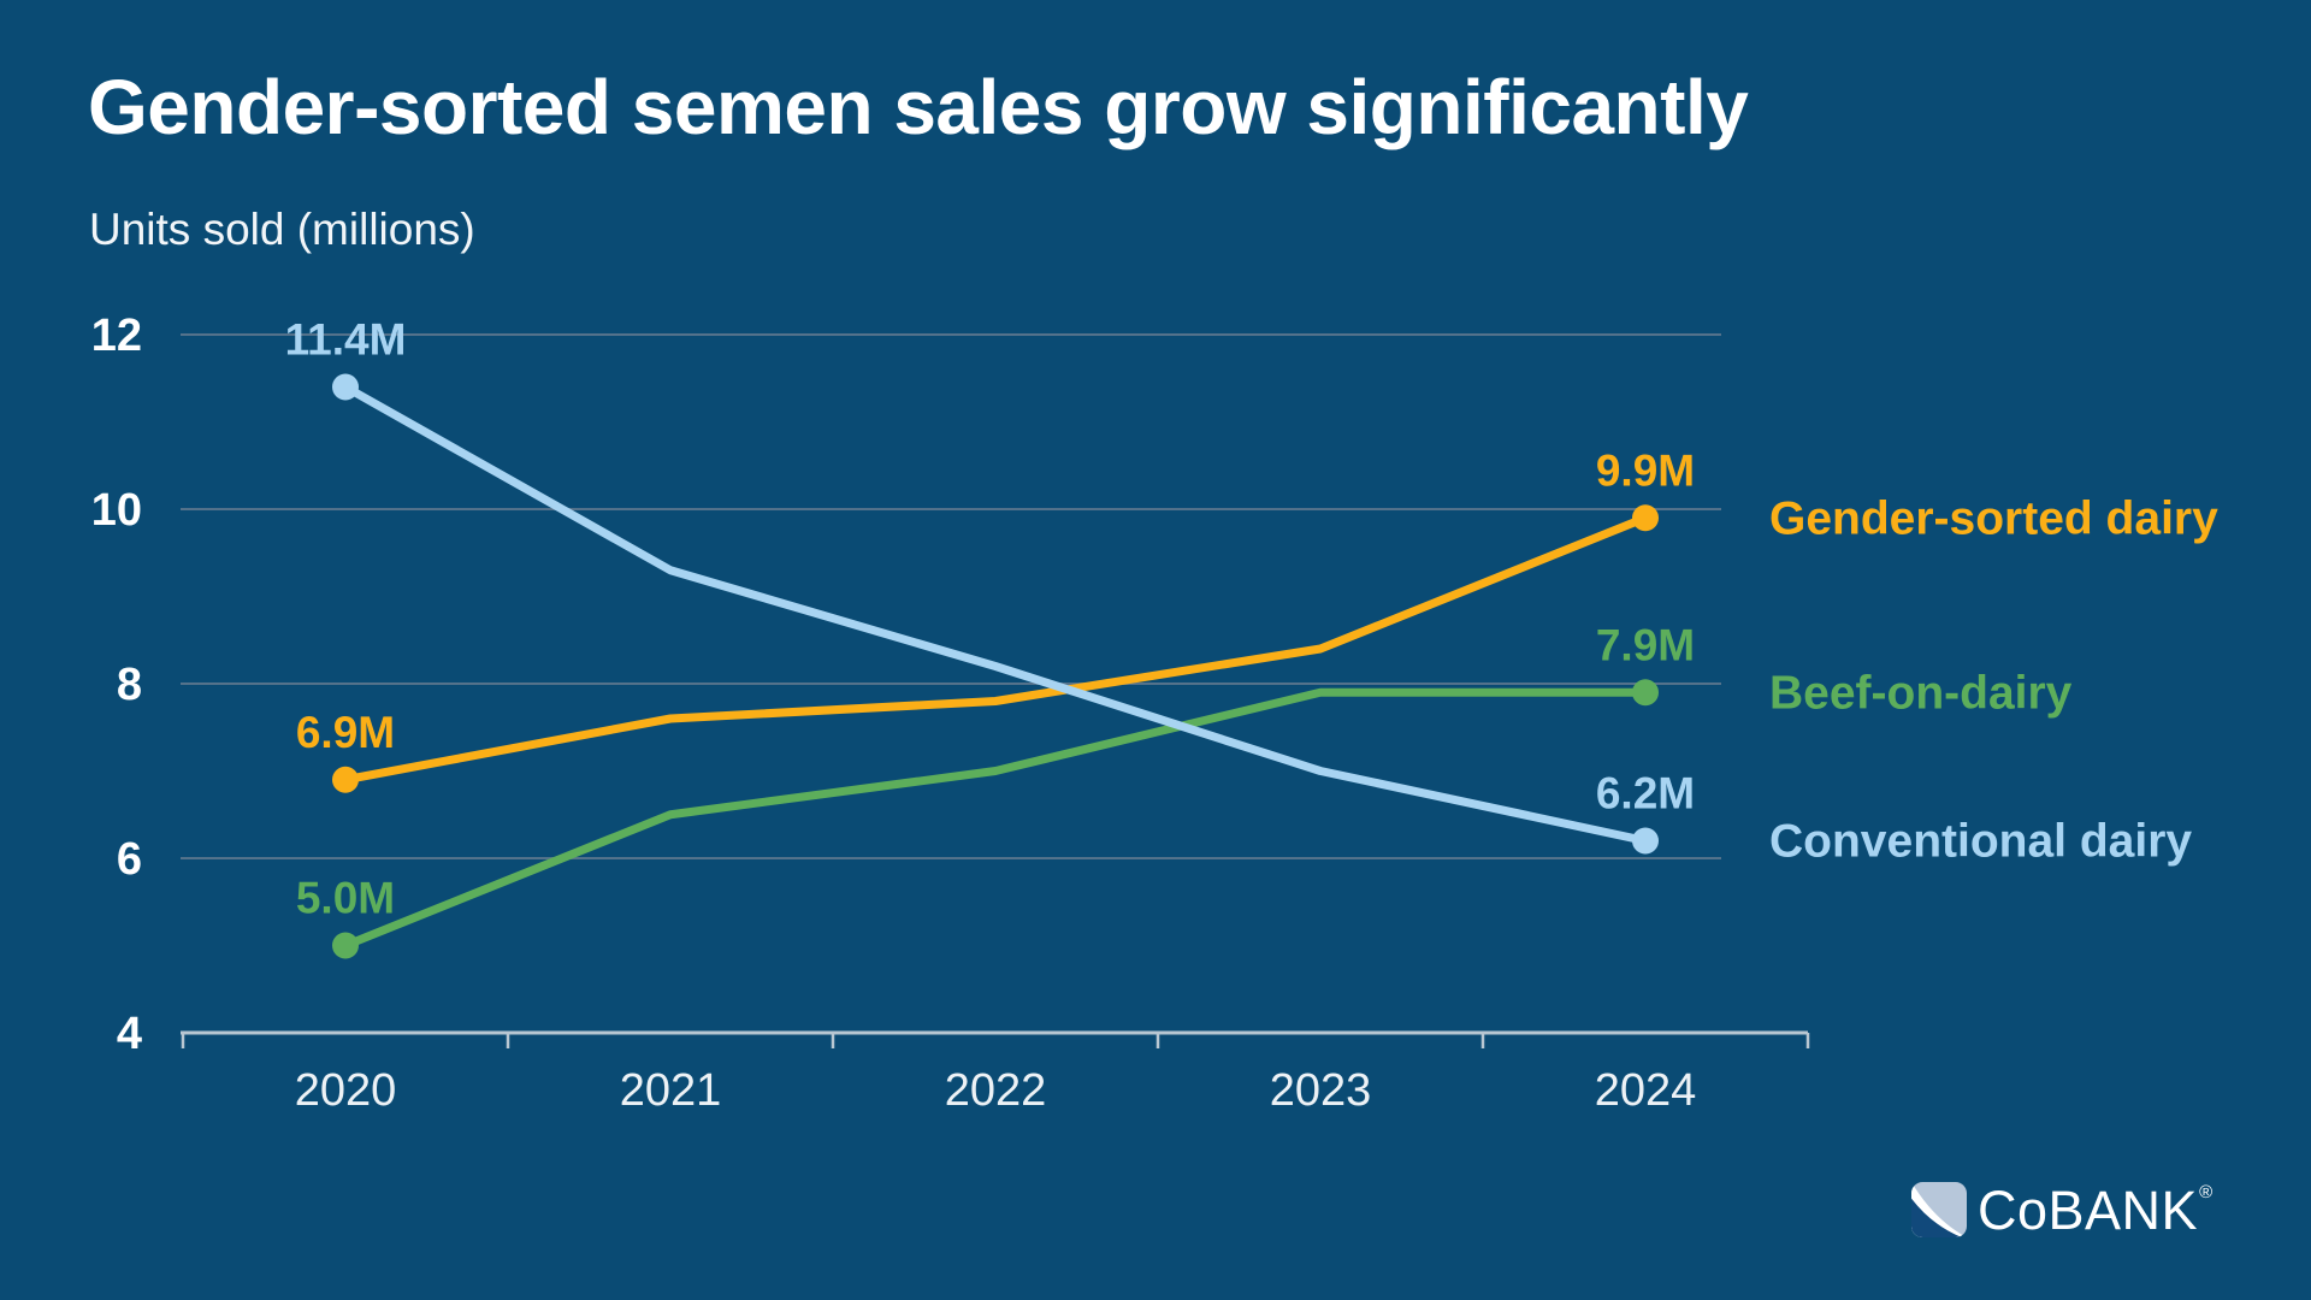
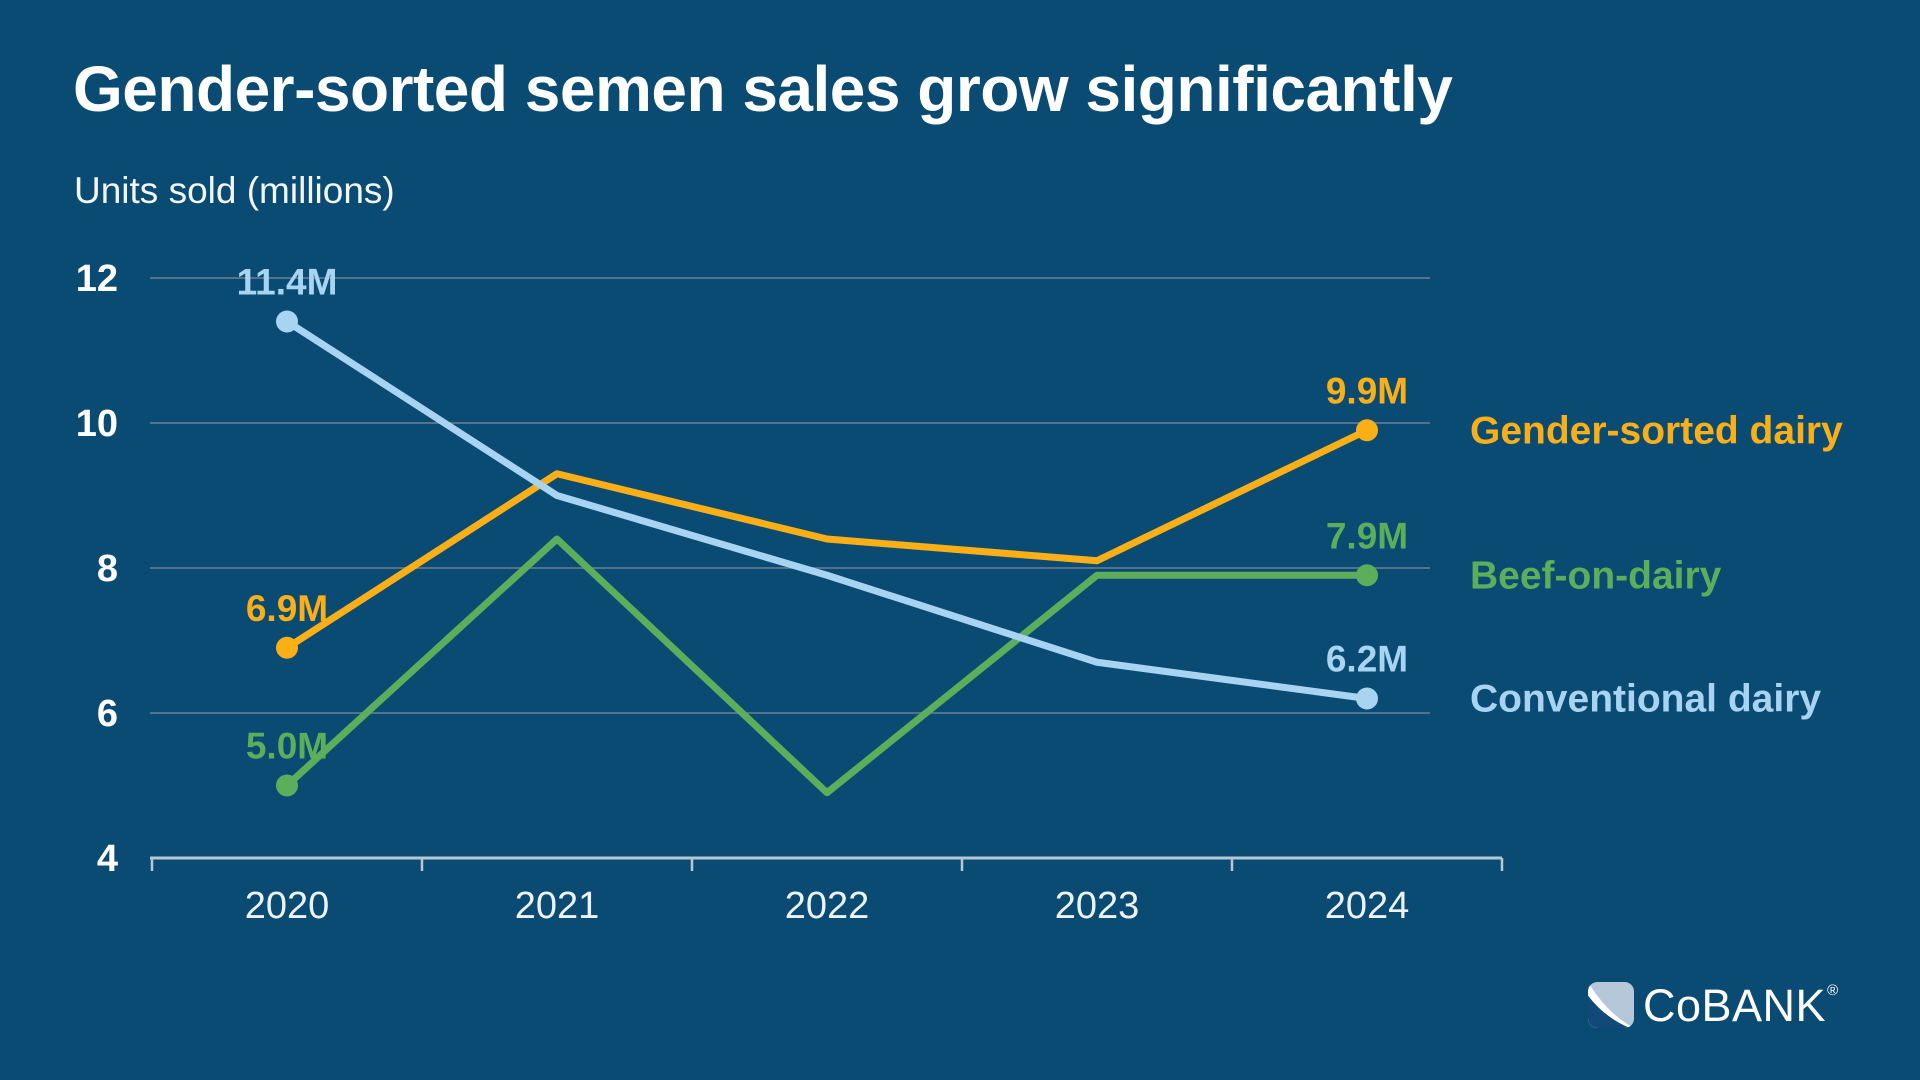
Gender-sorted dairy/2021: 7.6 -> 9.3
Beef-on-dairy/2021: 6.5 -> 8.4
Conventional dairy/2021: 9.3 -> 9.0
Gender-sorted dairy/2022: 7.8 -> 8.4
Beef-on-dairy/2022: 7.0 -> 4.9
Conventional dairy/2022: 8.2 -> 7.9
Gender-sorted dairy/2023: 8.4 -> 8.1
Conventional dairy/2023: 7.0 -> 6.7
